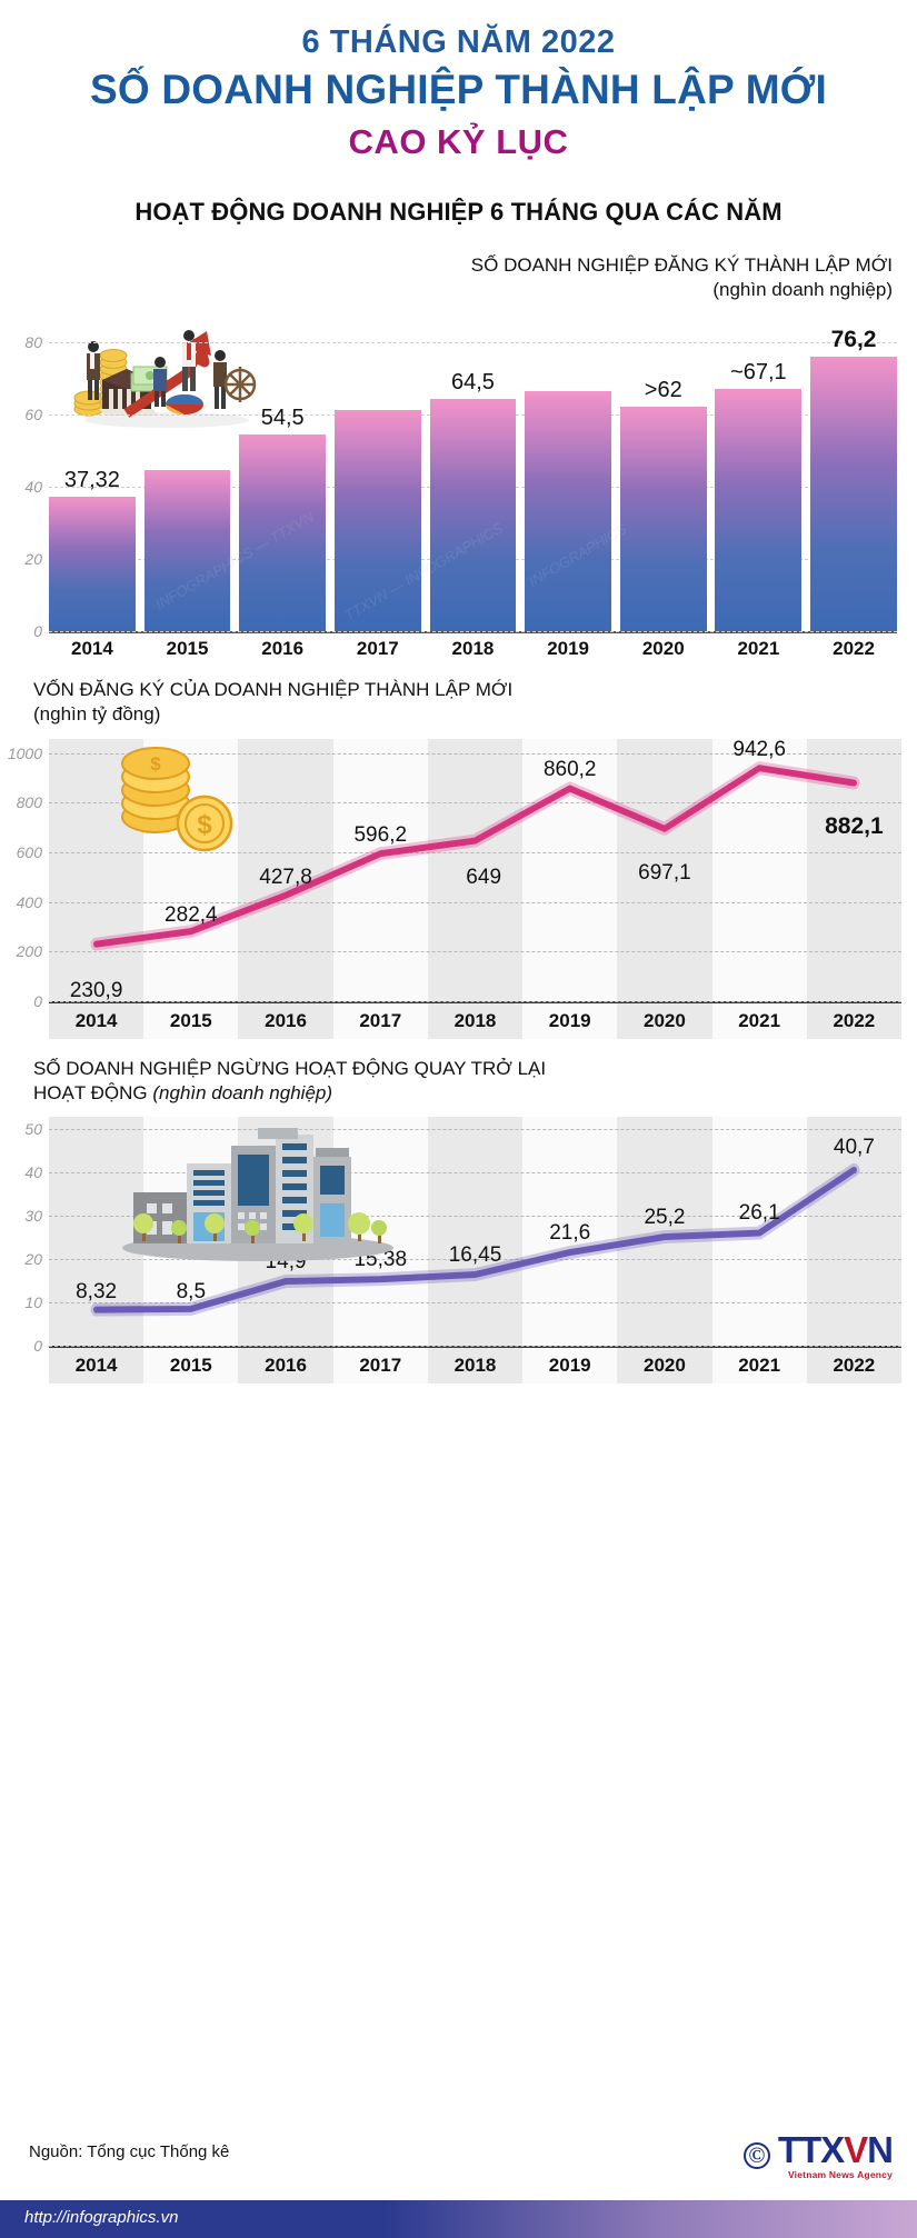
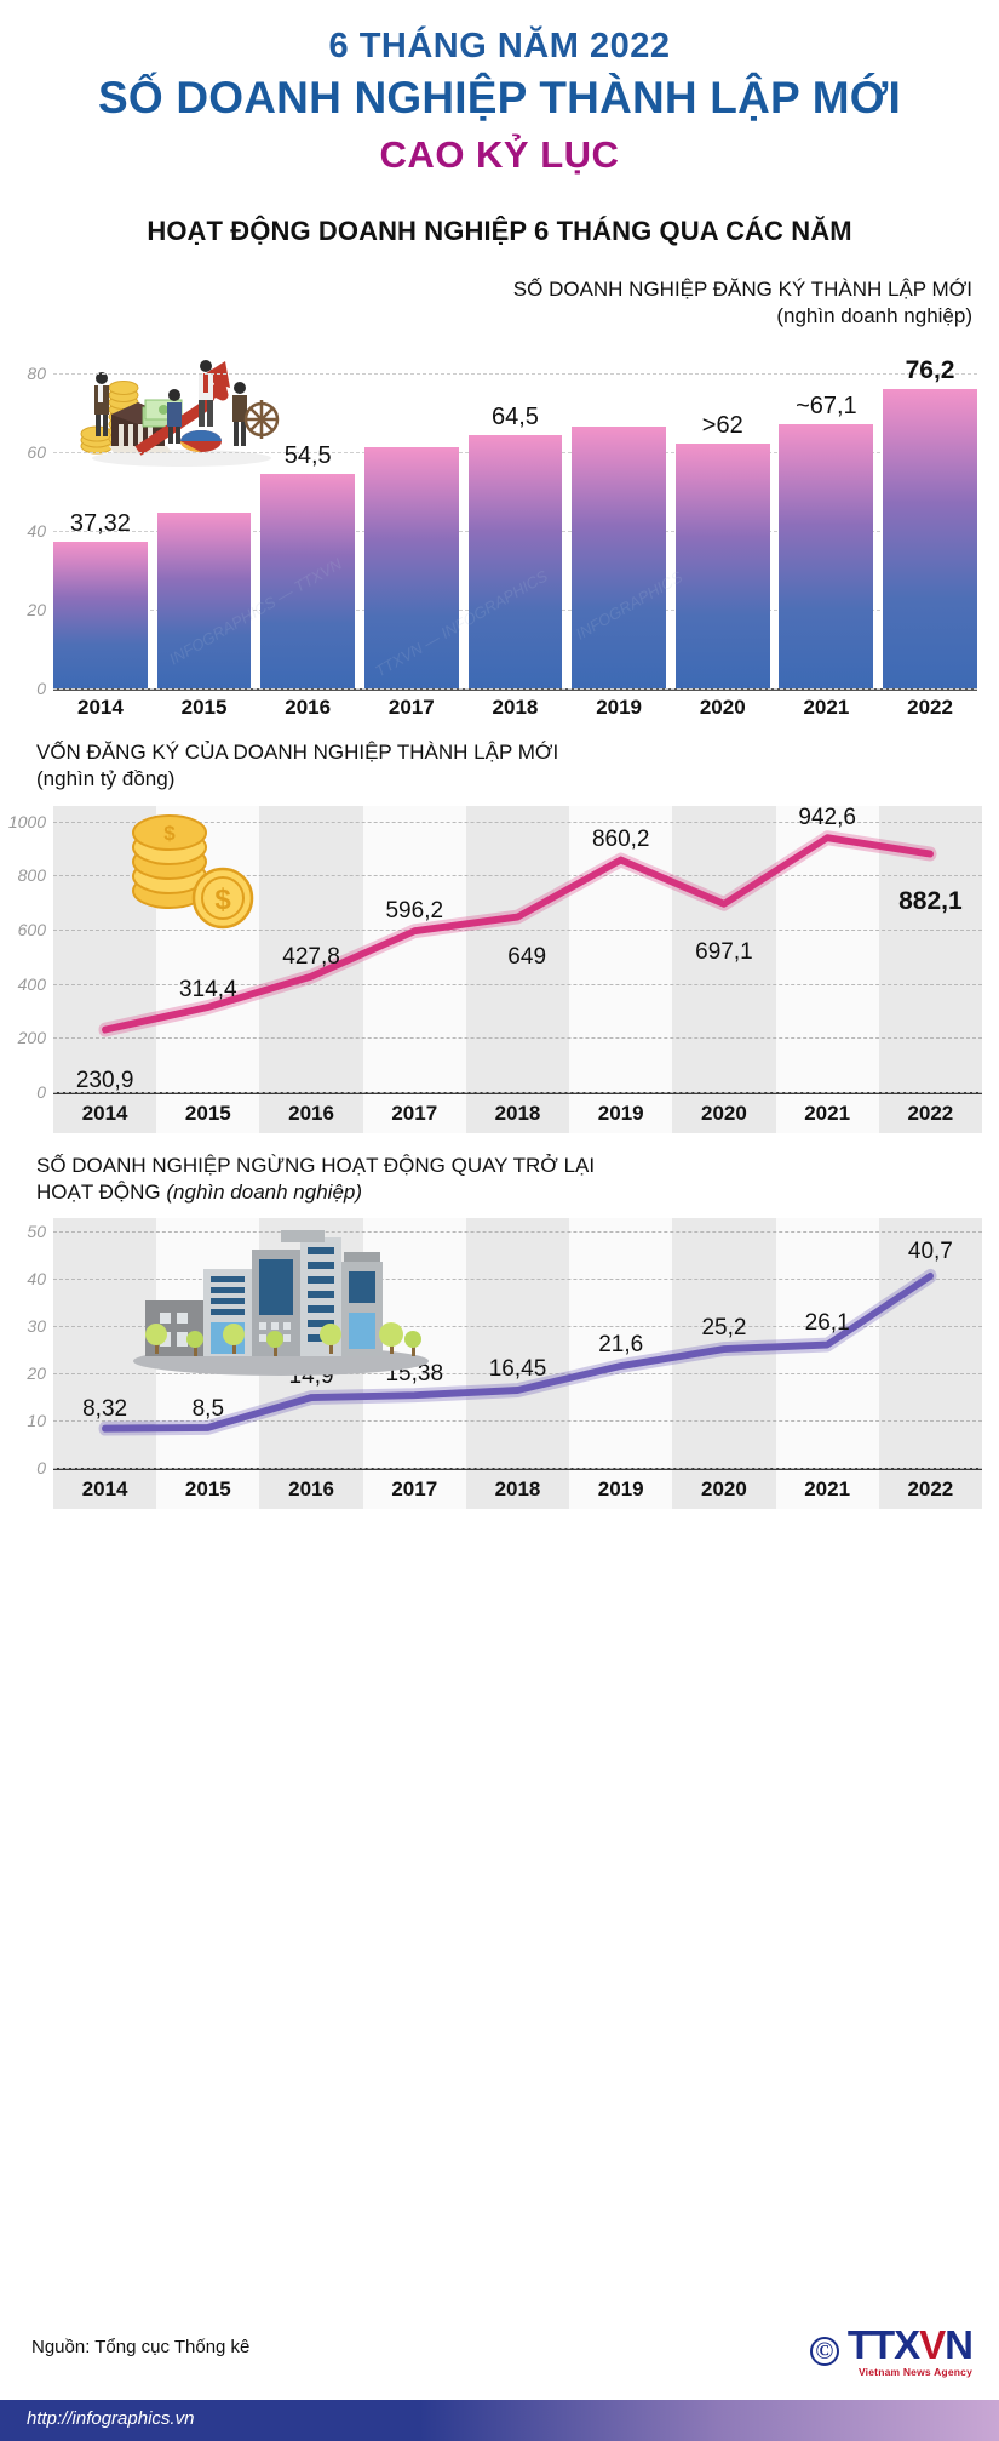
VỐN ĐĂNG KÝ CỦA DOANH NGHIỆP THÀNH LẬP MỚI/2015: 282,4 -> 314,4
